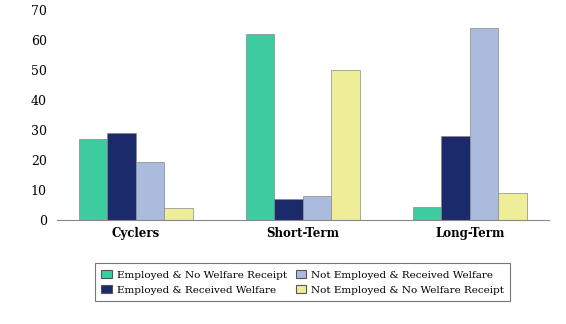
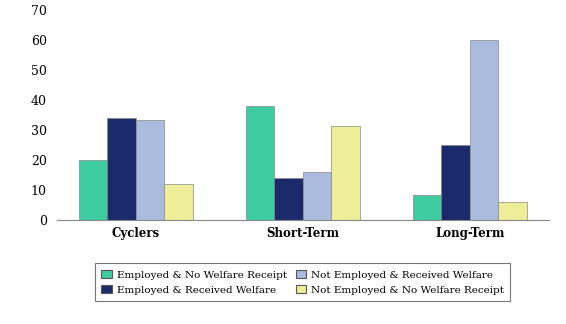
Employed & No Welfare Receipt/Cyclers: 27.0 -> 20.0
Employed & Received Welfare/Cyclers: 29 -> 34
Not Employed & Received Welfare/Cyclers: 19.5 -> 33.5
Not Employed & No Welfare Receipt/Cyclers: 4.0 -> 12.0
Employed & No Welfare Receipt/Short-Term: 62.0 -> 38.0
Employed & Received Welfare/Short-Term: 7 -> 14
Not Employed & Received Welfare/Short-Term: 8.0 -> 16.0
Not Employed & No Welfare Receipt/Short-Term: 50.0 -> 31.5
Employed & No Welfare Receipt/Long-Term: 4.5 -> 8.5
Employed & Received Welfare/Long-Term: 28 -> 25
Not Employed & Received Welfare/Long-Term: 64.0 -> 60.0
Not Employed & No Welfare Receipt/Long-Term: 9.0 -> 6.0
